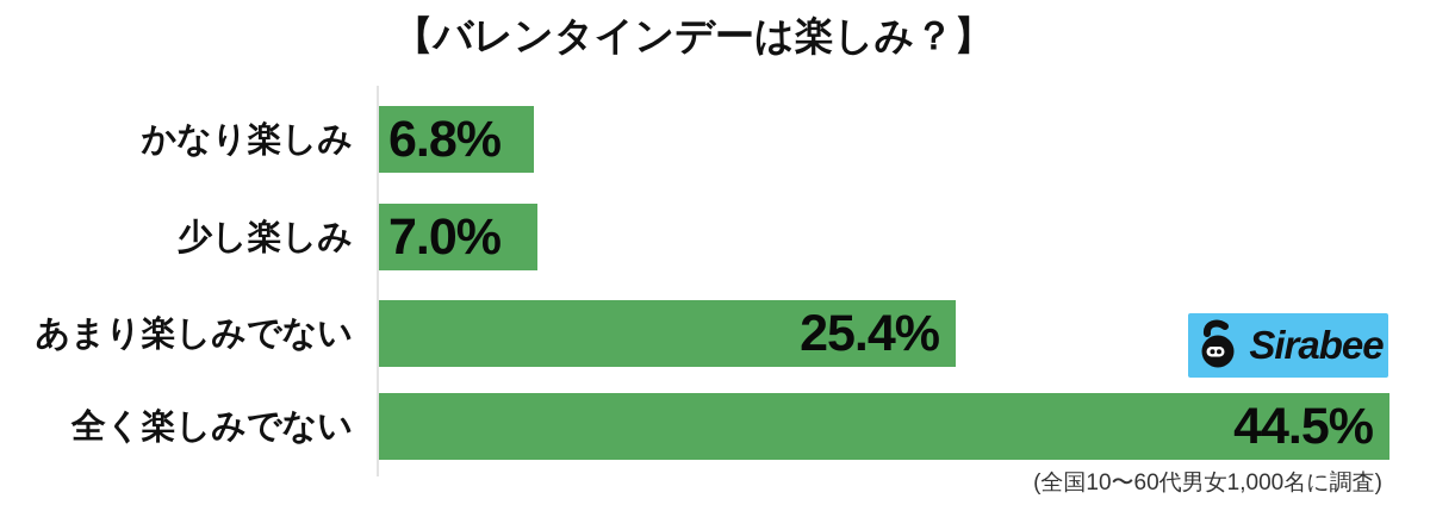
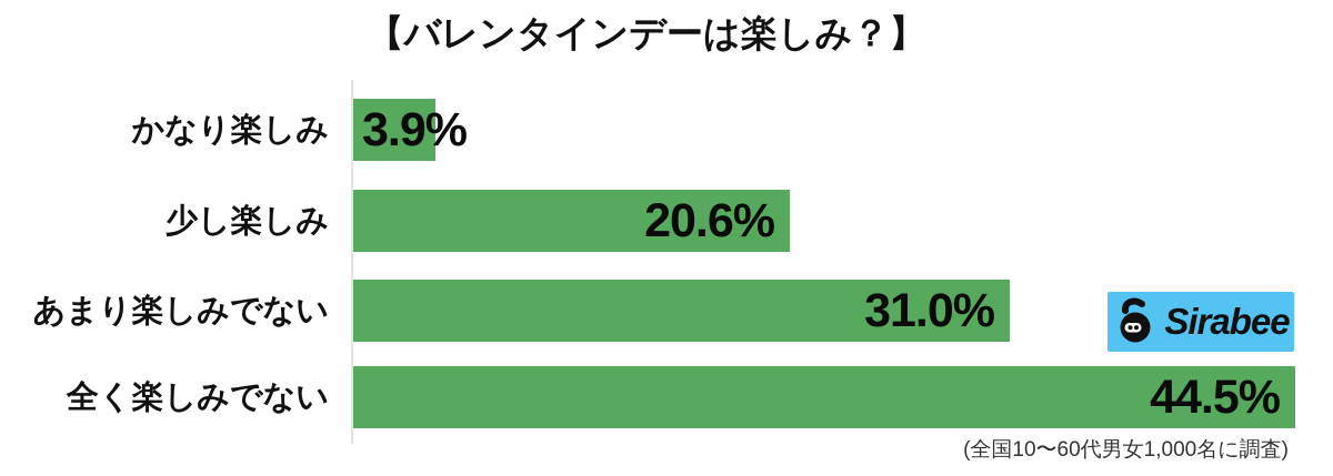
かなり楽しみ: 6.8% -> 3.9%
少し楽しみ: 7.0% -> 20.6%
あまり楽しみでない: 25.4% -> 31.0%
